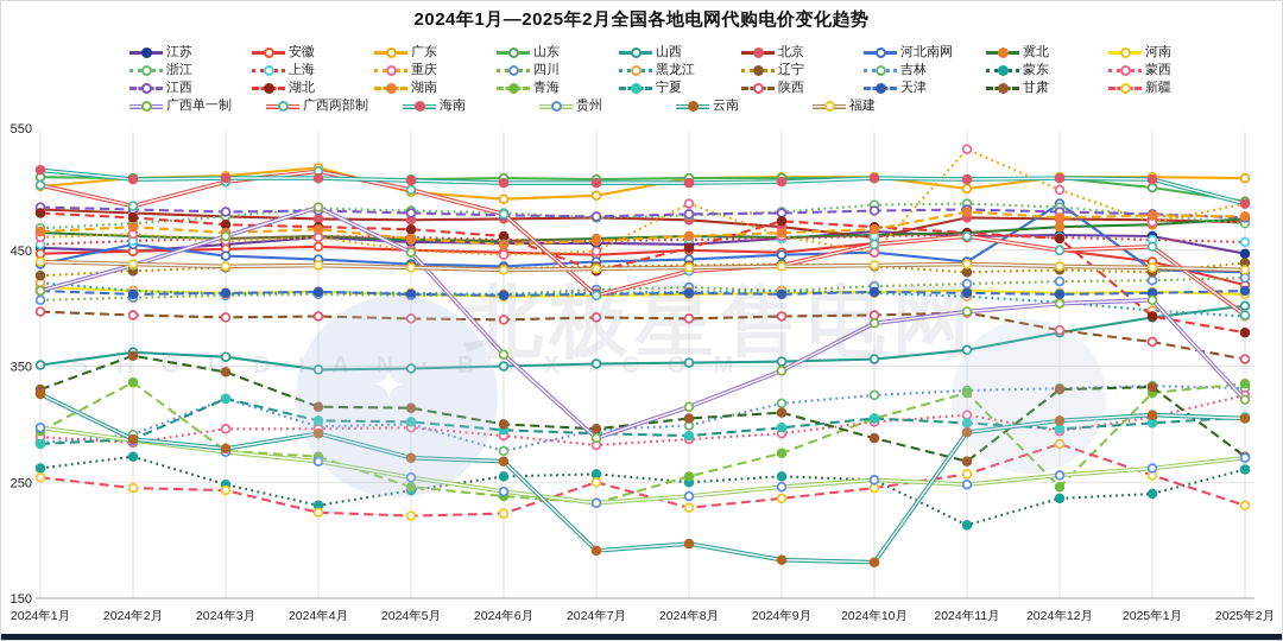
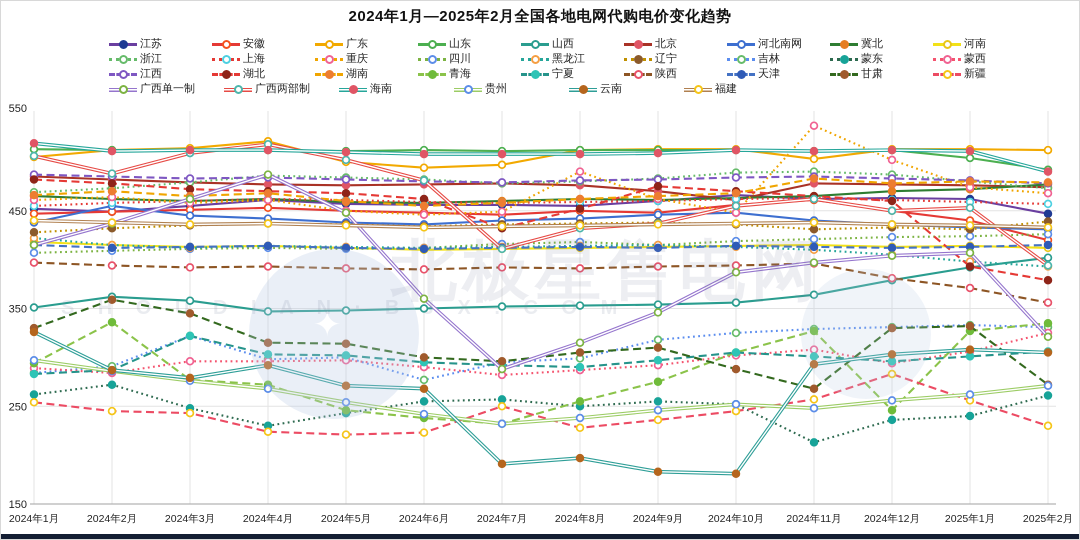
河北南网/2024年12月: 490 -> 440
重庆/2025年2月: 490 -> 470
